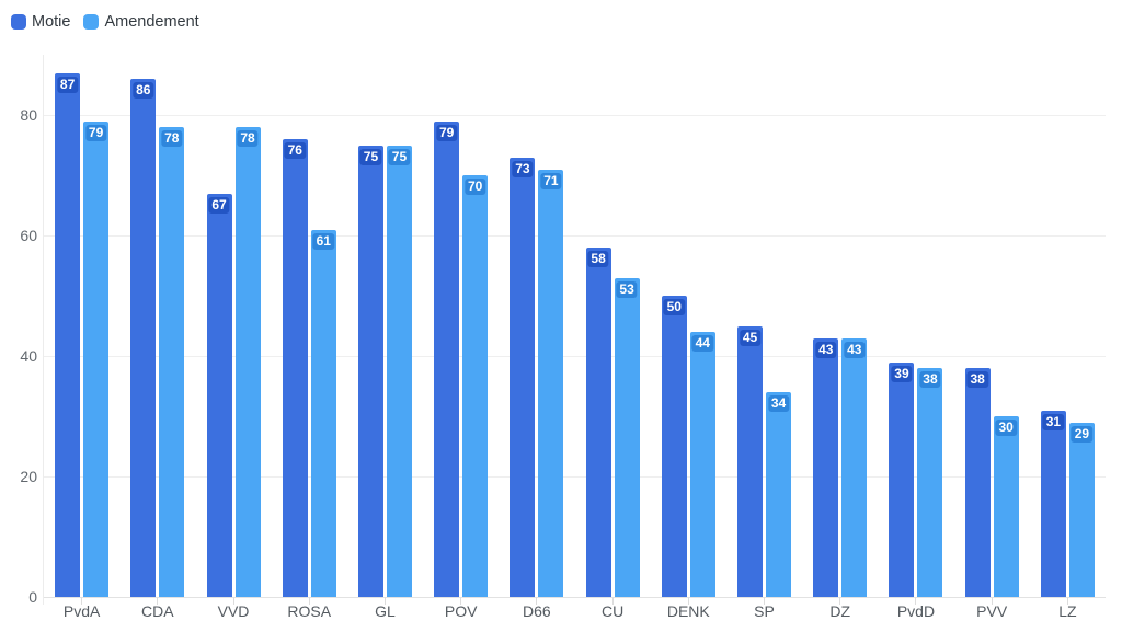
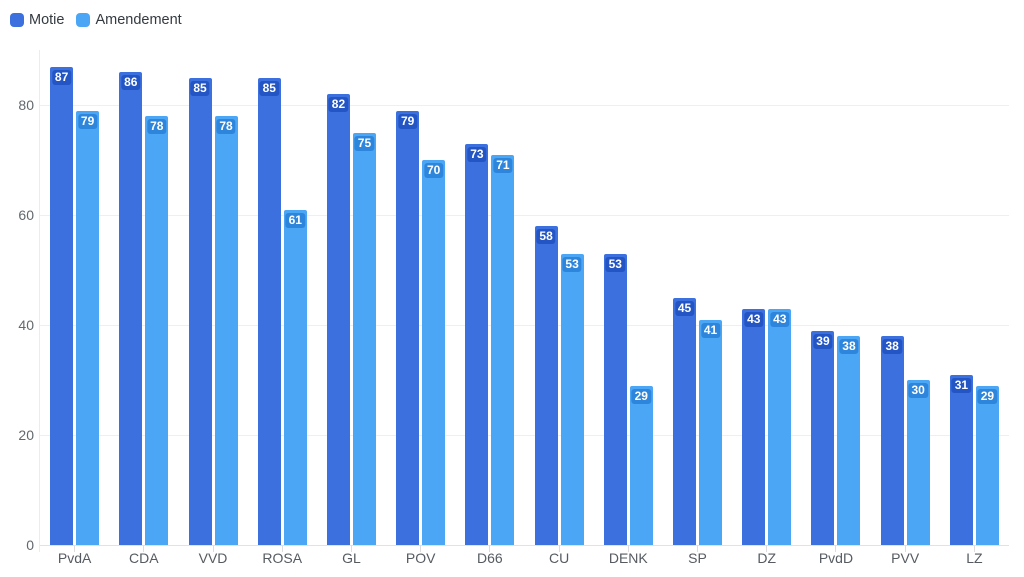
Motie/VVD: 67 -> 85
Motie/ROSA: 76 -> 85
Motie/GL: 75 -> 82
Motie/DENK: 50 -> 53
Amendement/DENK: 44 -> 29
Amendement/SP: 34 -> 41
